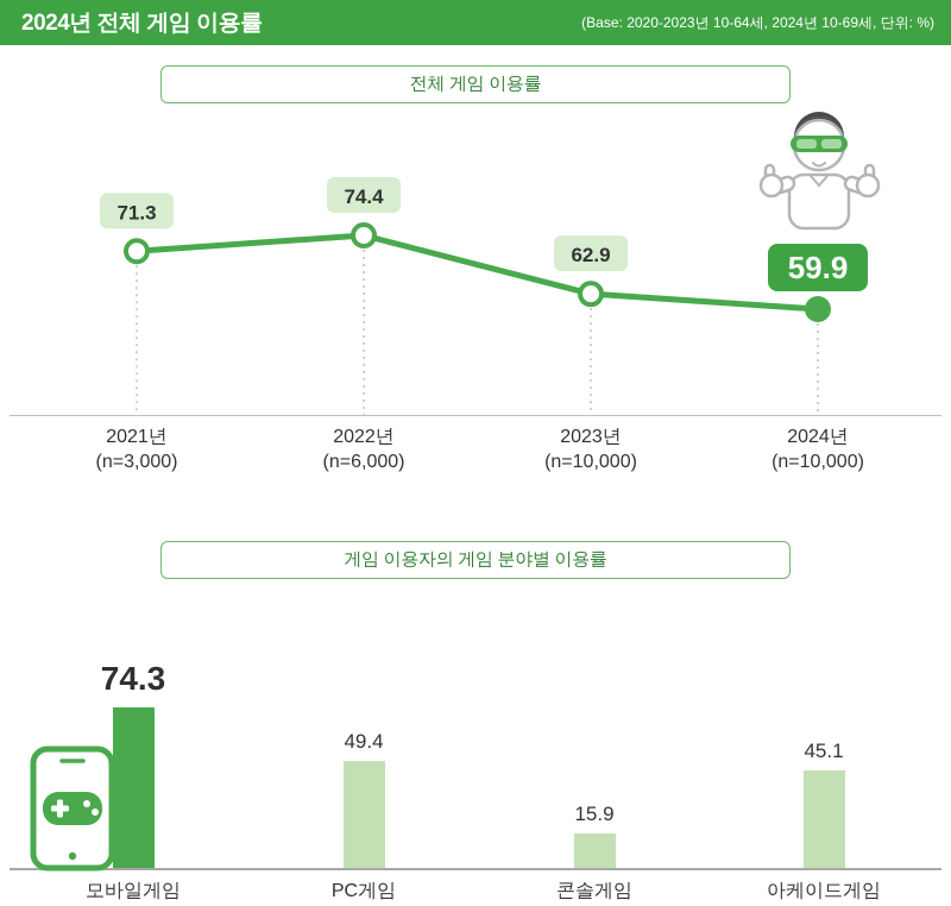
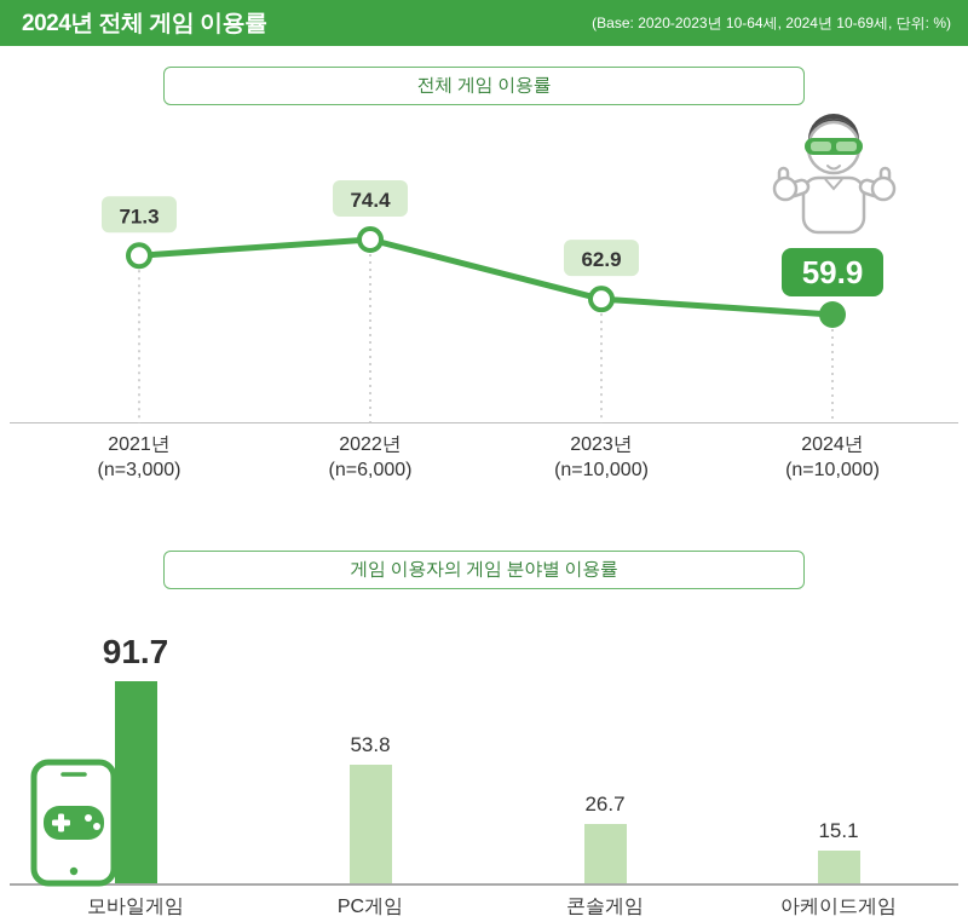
게임 이용자의 게임 분야별 이용률/모바일게임: 74.3 -> 91.7
게임 이용자의 게임 분야별 이용률/PC게임: 49.4 -> 53.8
게임 이용자의 게임 분야별 이용률/콘솔게임: 15.9 -> 26.7
게임 이용자의 게임 분야별 이용률/아케이드게임: 45.1 -> 15.1
